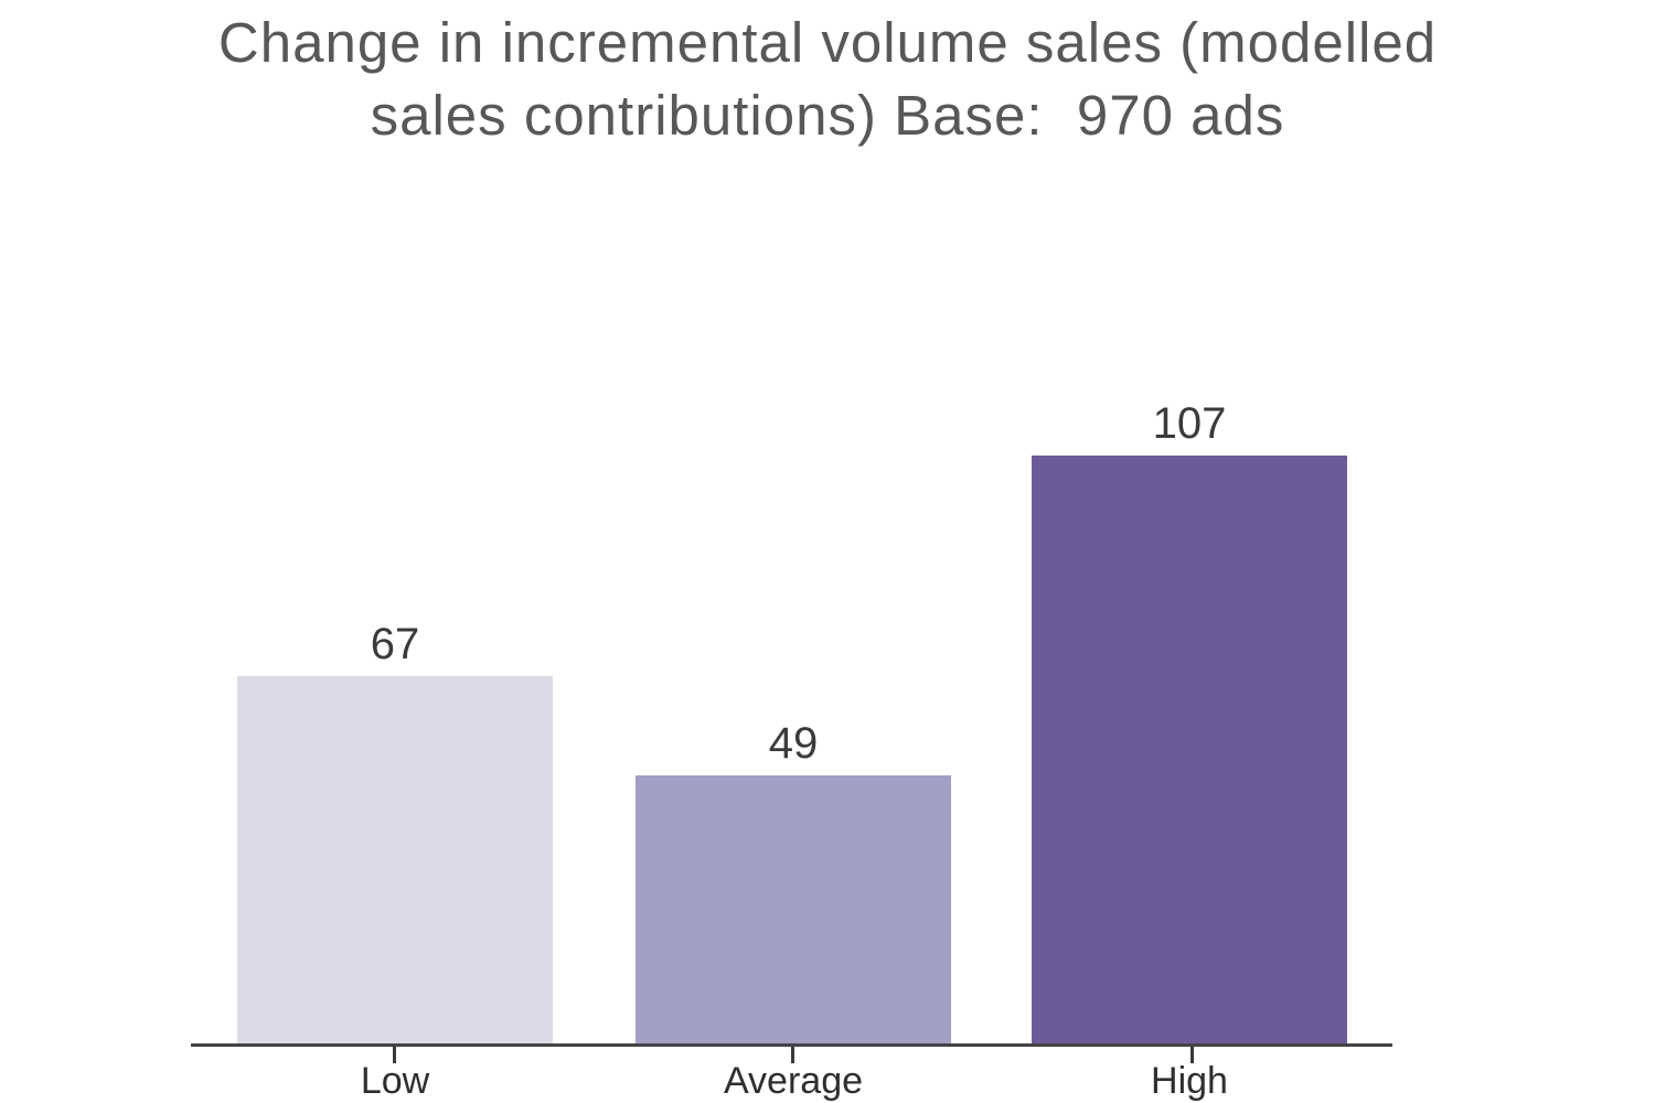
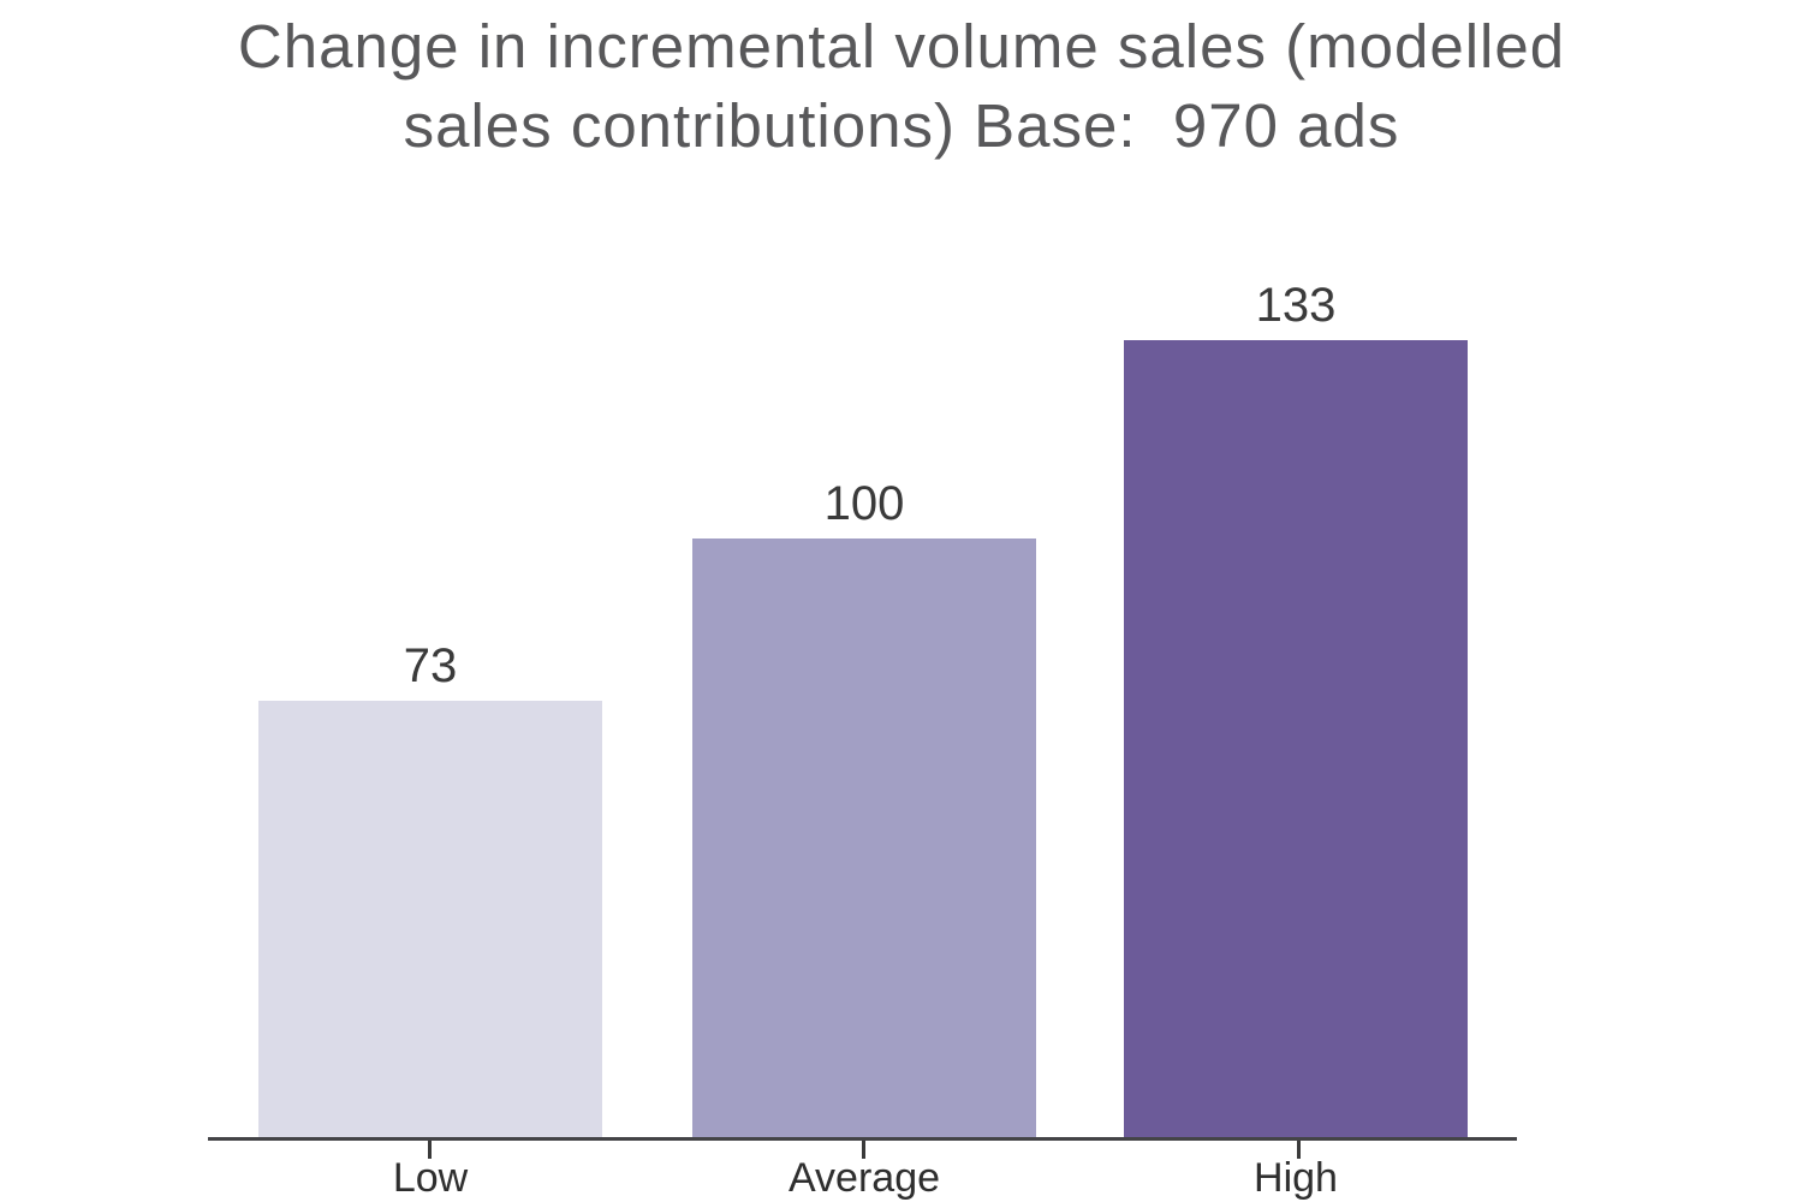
Low: 67 -> 73
Average: 49 -> 100
High: 107 -> 133
